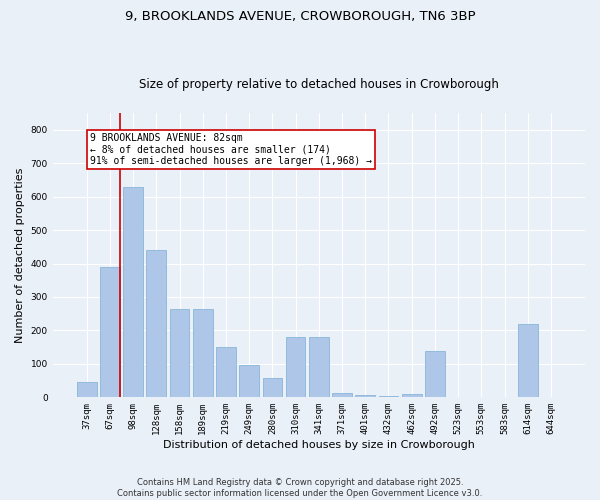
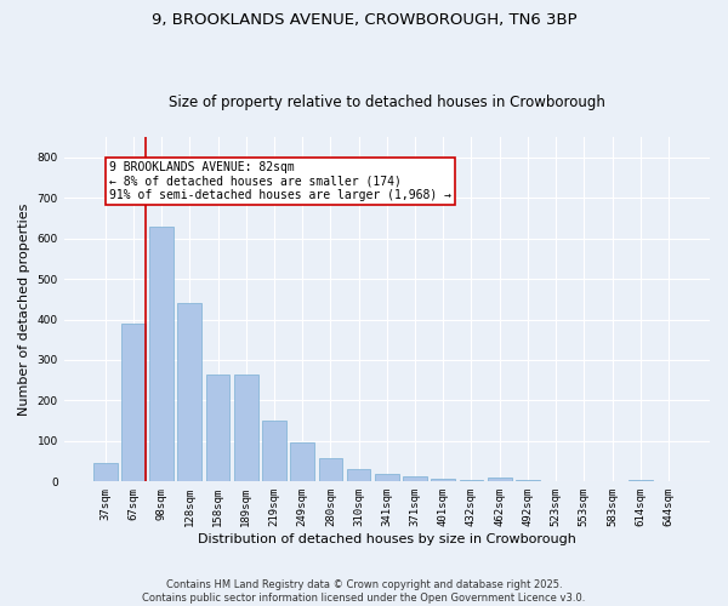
310sqm: 180 -> 30
341sqm: 180 -> 18
492sqm: 140 -> 5
614sqm: 220 -> 3
